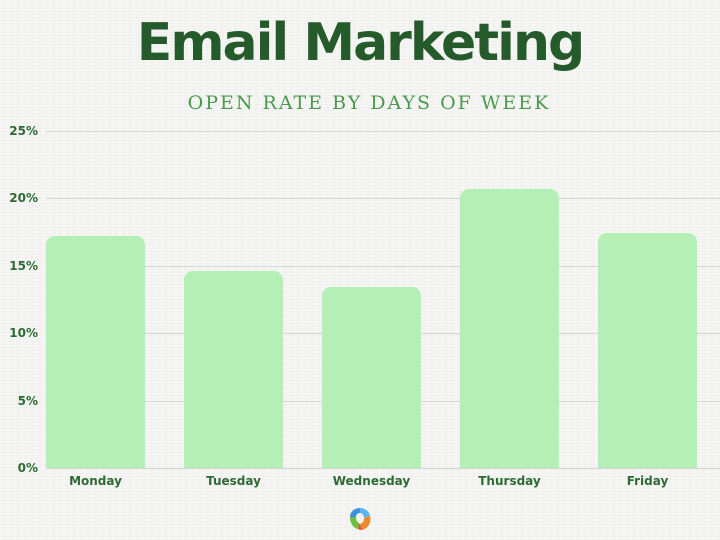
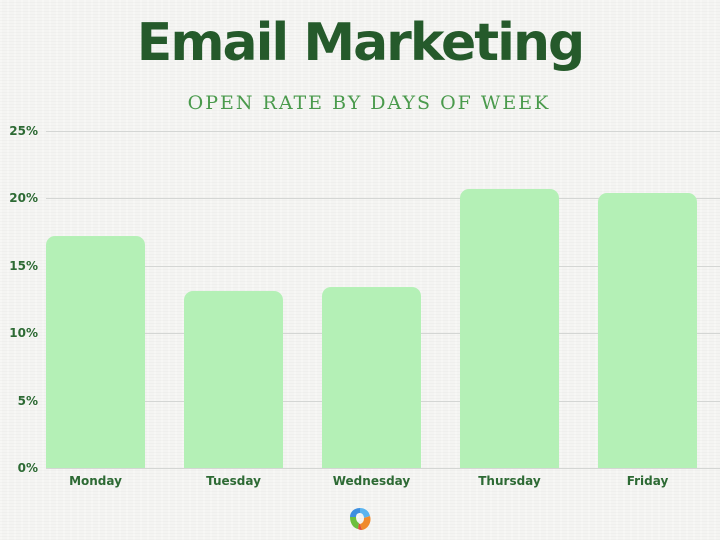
Tuesday: 14.6% -> 13.1%
Friday: 17.4% -> 20.4%
